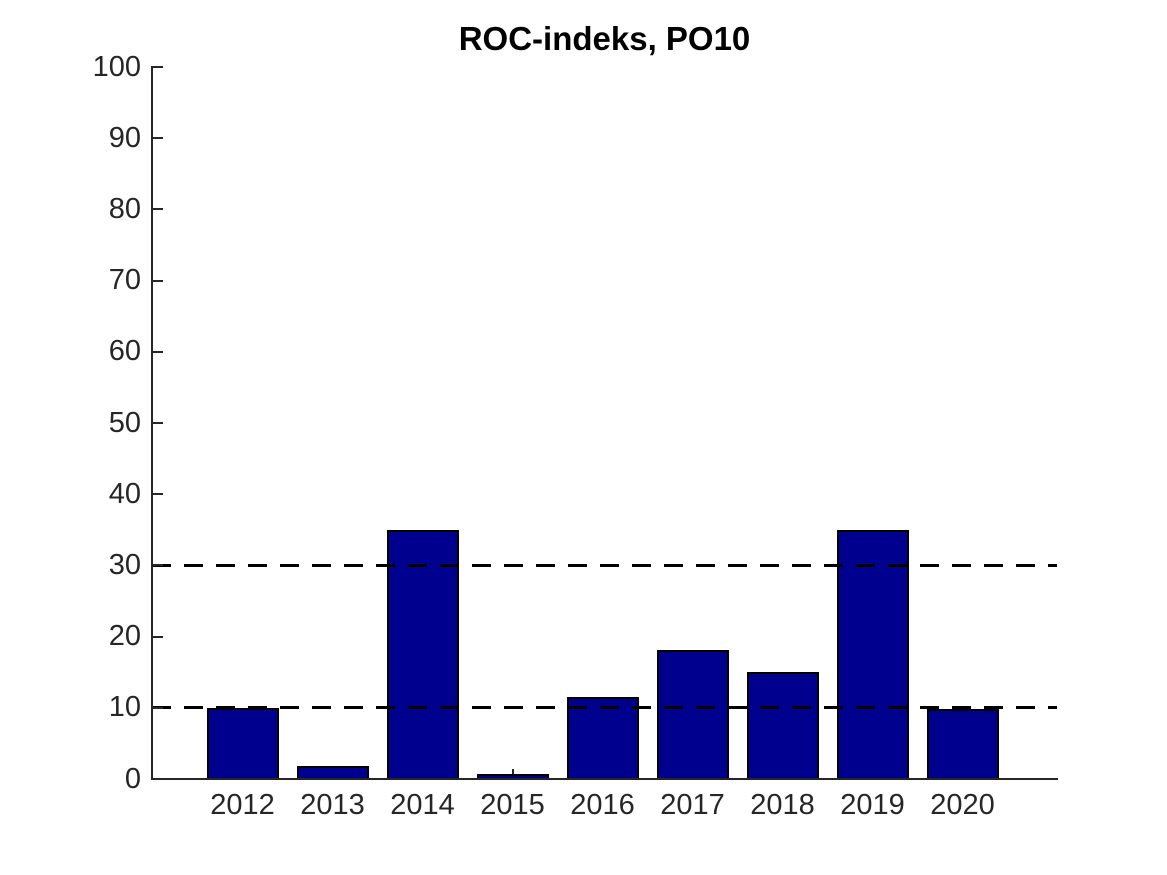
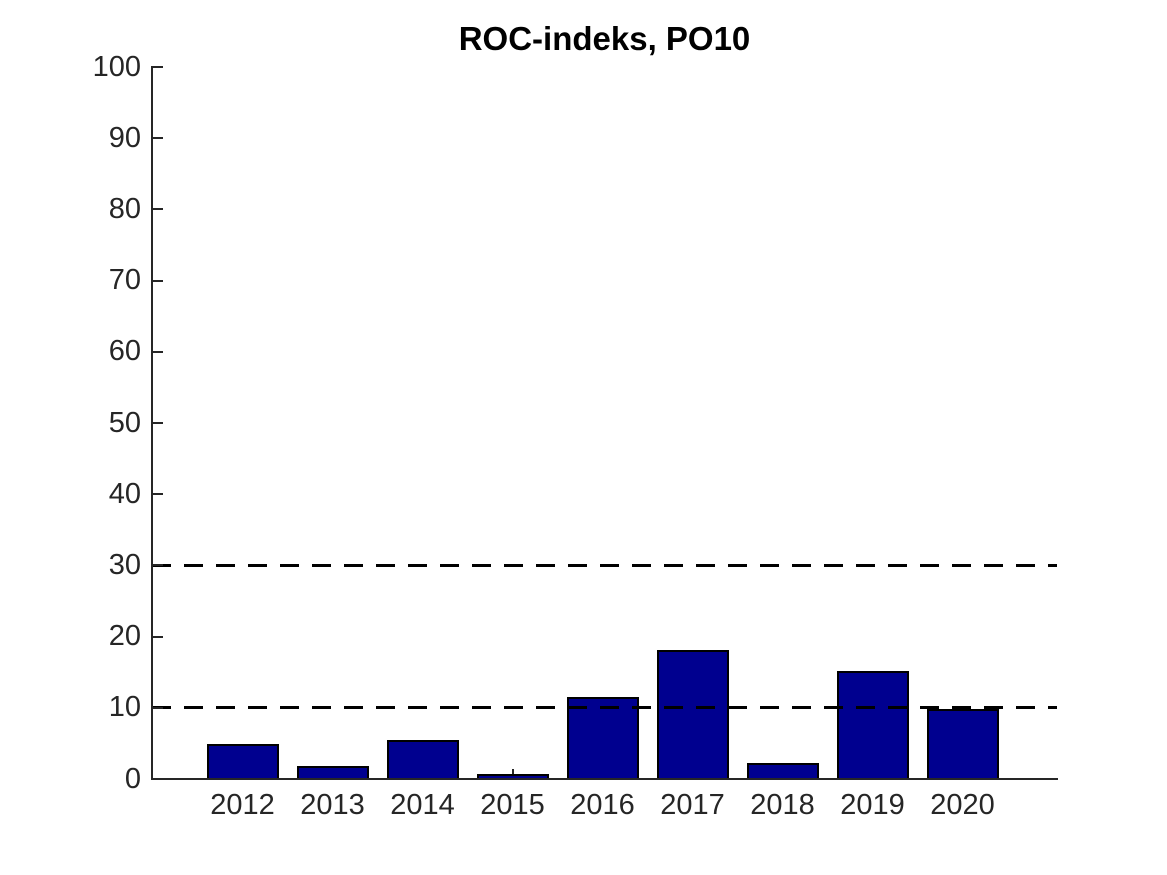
2012: 10 -> 5
2014: 35 -> 6
2018: 15 -> 2
2019: 35 -> 15
